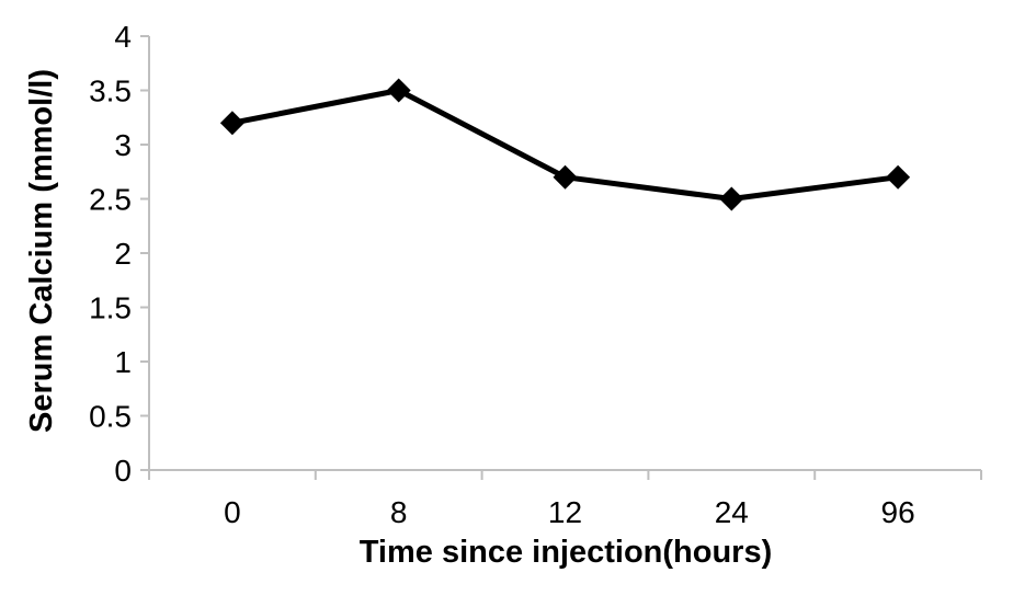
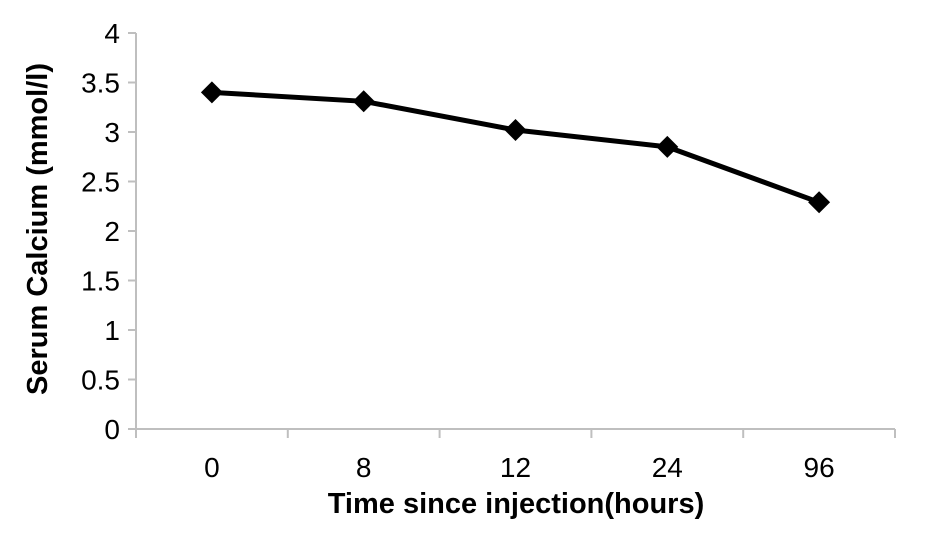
0: 3.2 -> 3.4
8: 3.5 -> 3.3
12: 2.7 -> 3.0
24: 2.5 -> 2.9
96: 2.7 -> 2.3
